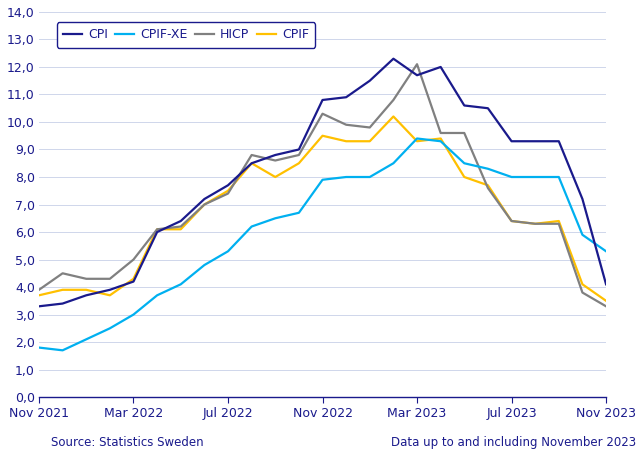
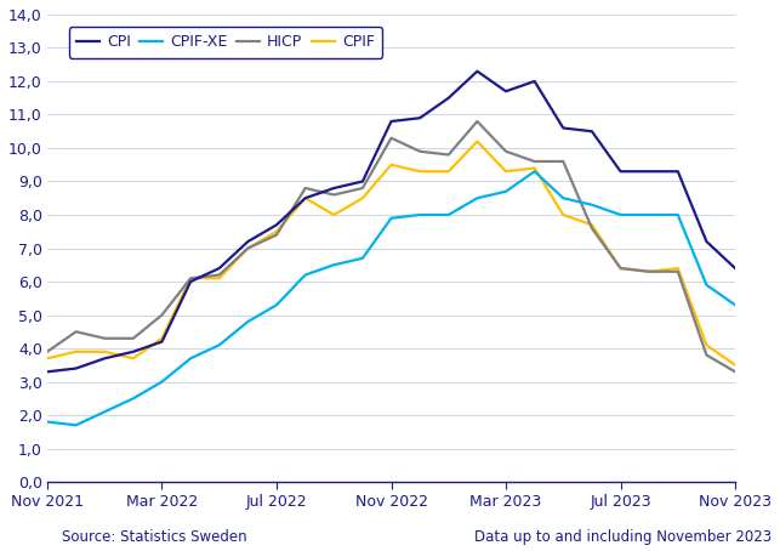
CPIF-XE/Mar 2023: 9,4 -> 8,7
HICP/Mar 2023: 12,1 -> 9,9
CPI/Nov 2023: 4,1 -> 6,4
